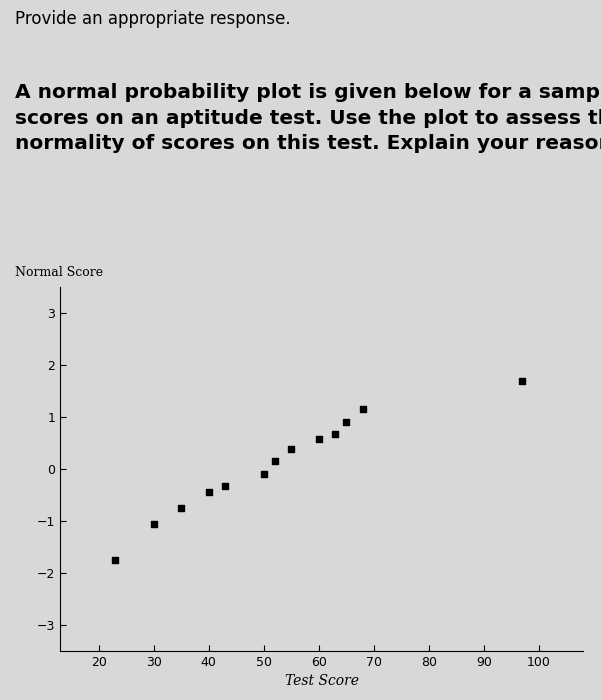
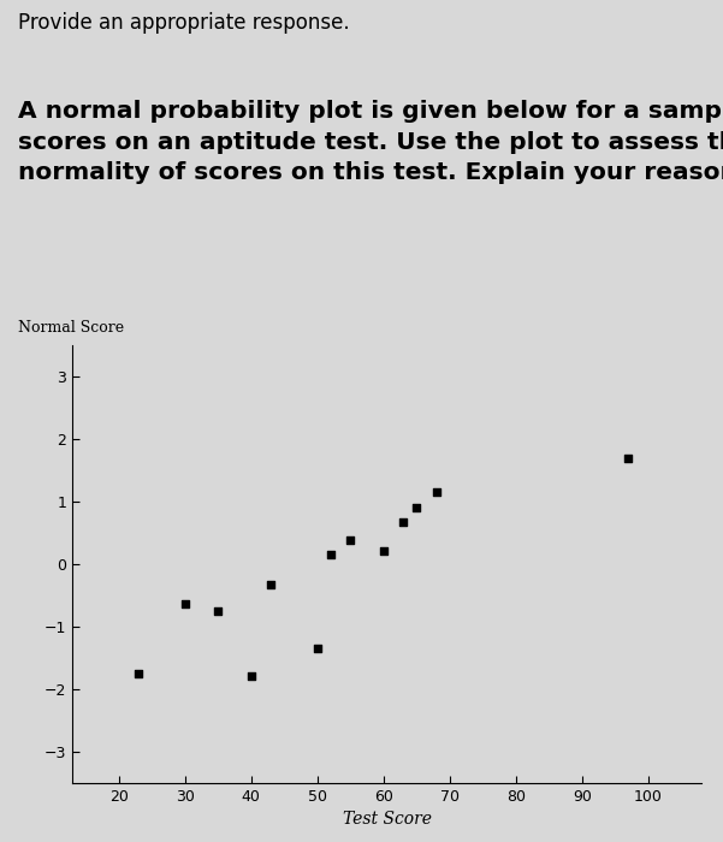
30: -1.05 -> -0.64
40: -0.45 -> -1.78
50: -0.10 -> -1.34
60: 0.57 -> 0.22
